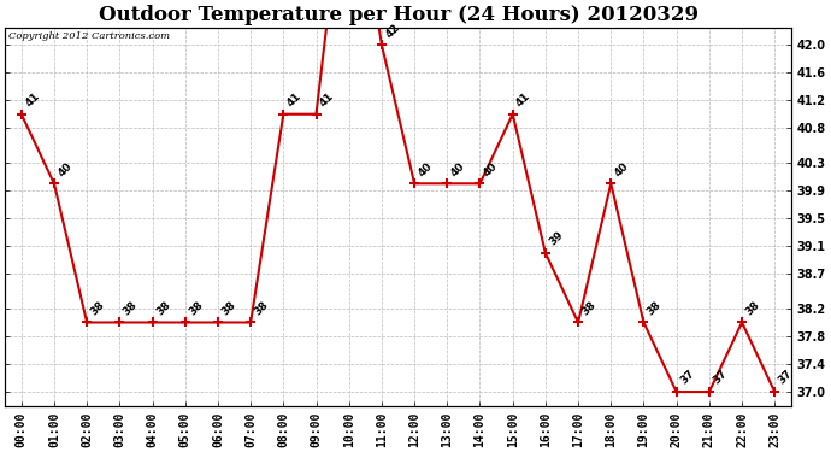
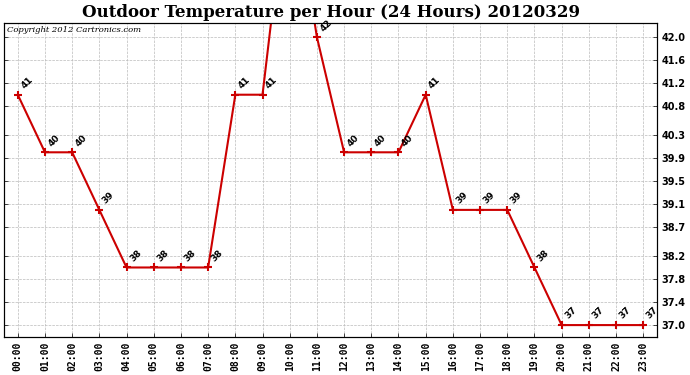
02:00: 38 -> 40
03:00: 38 -> 39
17:00: 38 -> 39
18:00: 40 -> 39
22:00: 38 -> 37
